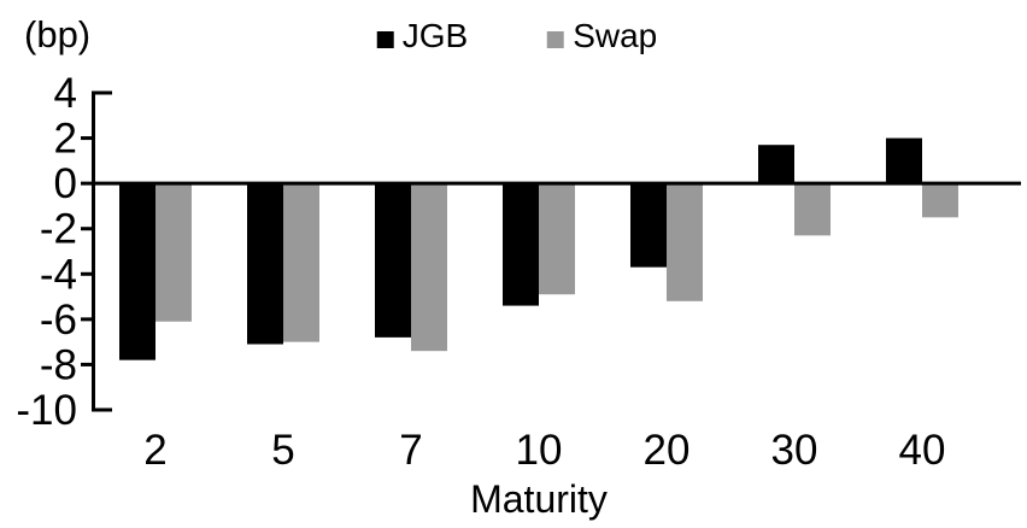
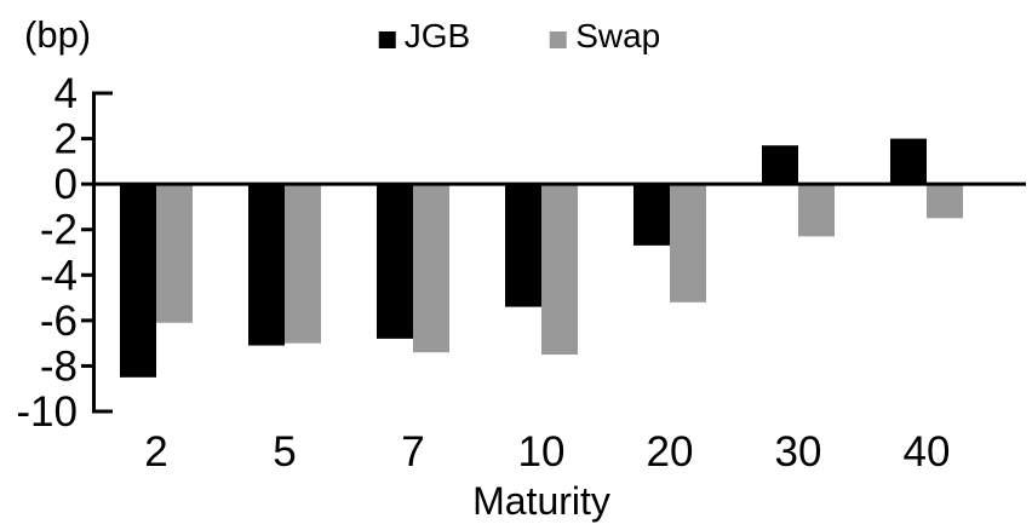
JGB/2: -7.8 -> -8.5
Swap/10: -4.9 -> -7.5
JGB/20: -3.7 -> -2.7
